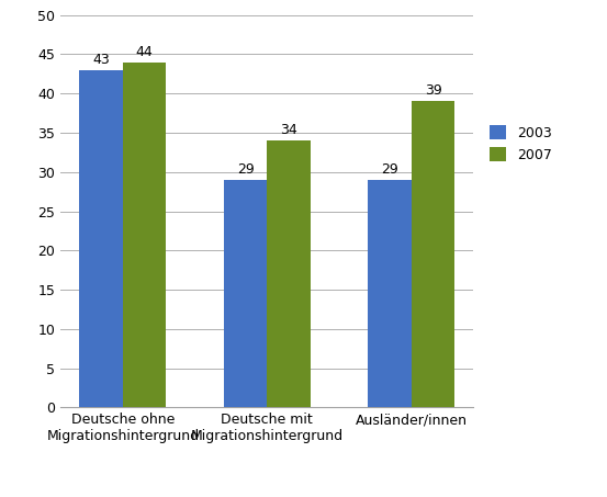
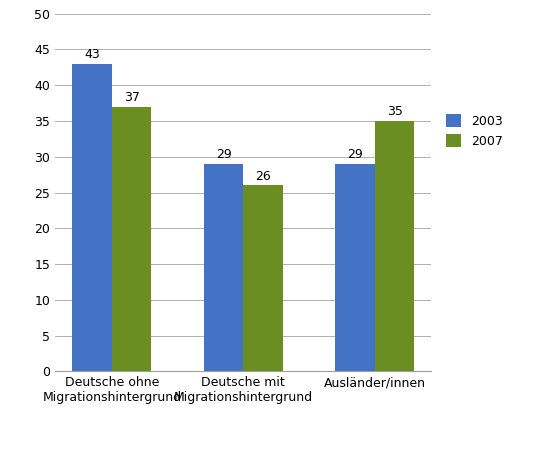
2007/Deutsche ohne Migrationshintergrund: 44 -> 37
2007/Deutsche mit Migrationshintergrund: 34 -> 26
2007/Ausländer/innen: 39 -> 35
